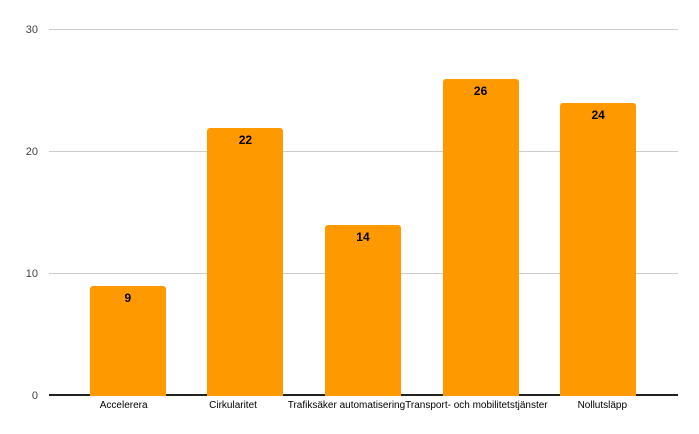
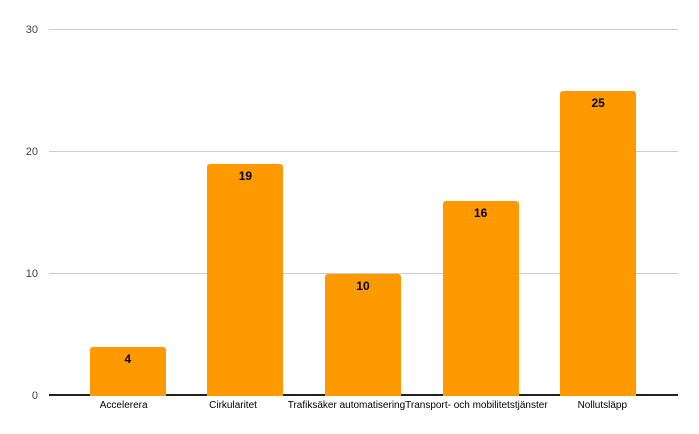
Accelerera: 9 -> 4
Cirkularitet: 22 -> 19
Trafiksäker automatisering: 14 -> 10
Transport- och mobilitetstjänster: 26 -> 16
Nollutsläpp: 24 -> 25
